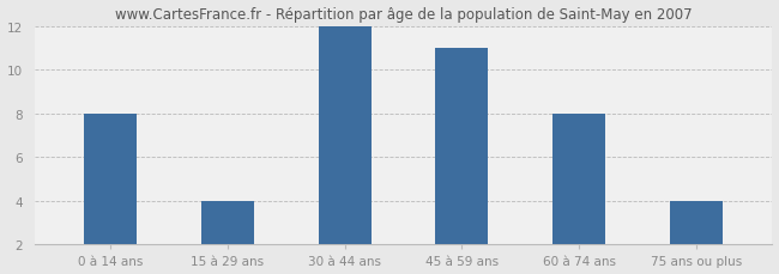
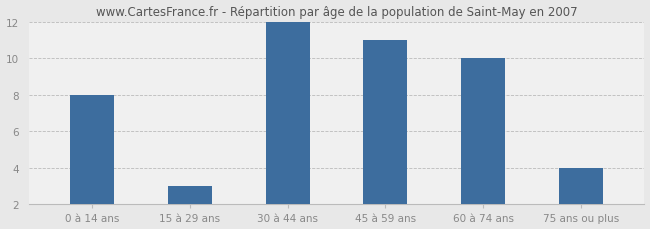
15 à 29 ans: 4 -> 3
60 à 74 ans: 8 -> 10
